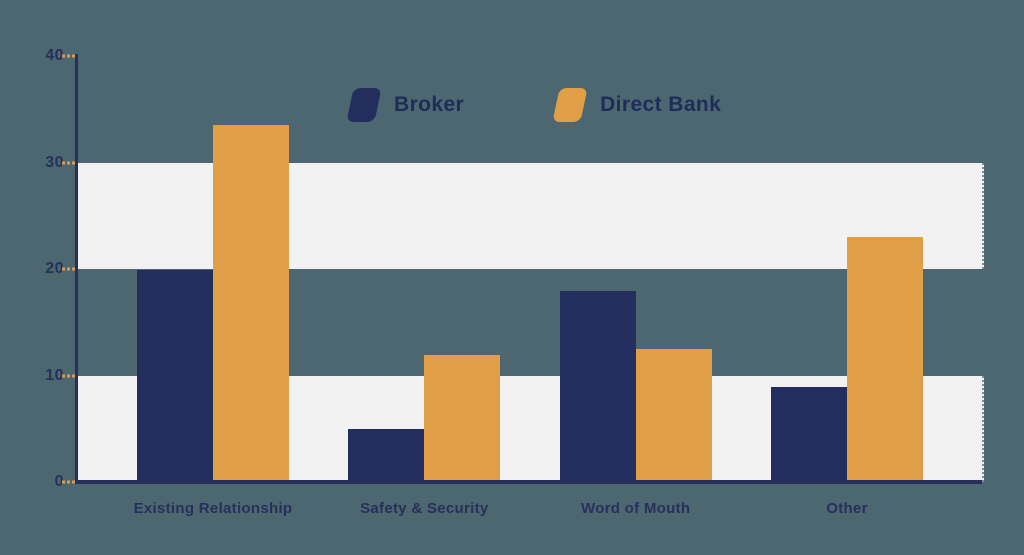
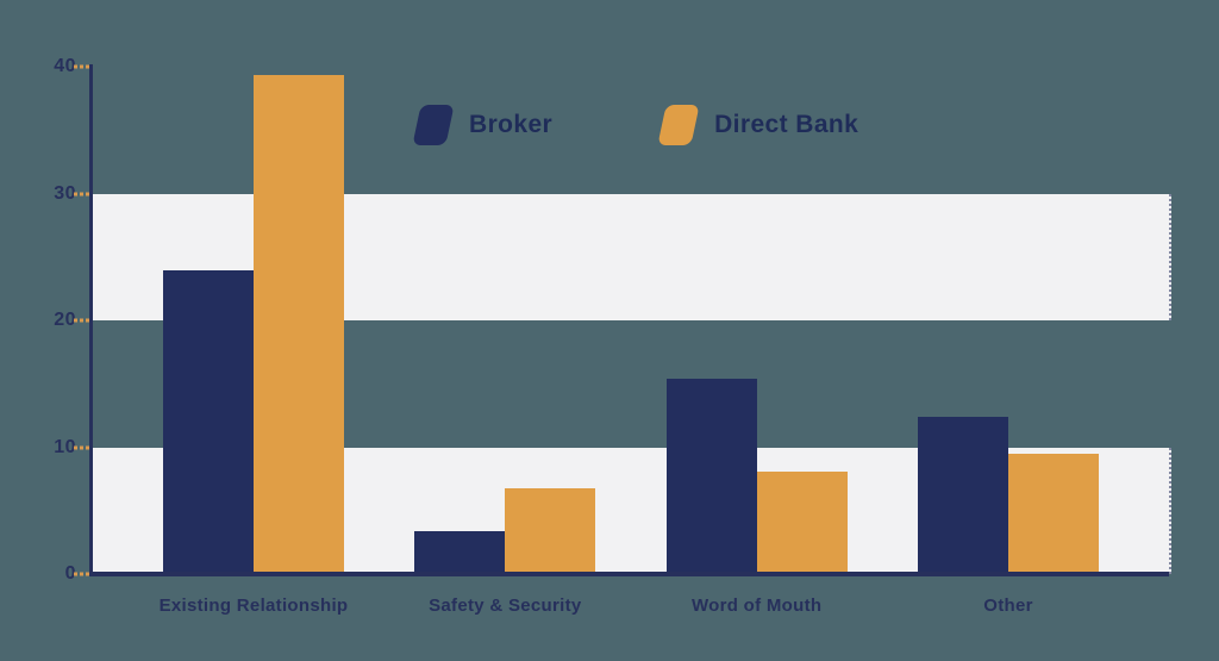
Broker/Existing Relationship: 19.9 -> 23.9
Direct Bank/Existing Relationship: 33.5 -> 39.3
Broker/Safety & Security: 5.0 -> 3.4
Direct Bank/Safety & Security: 11.9 -> 6.8
Broker/Word of Mouth: 17.9 -> 15.4
Direct Bank/Word of Mouth: 12.5 -> 8.1
Broker/Other: 8.9 -> 12.4
Direct Bank/Other: 23.0 -> 9.5
